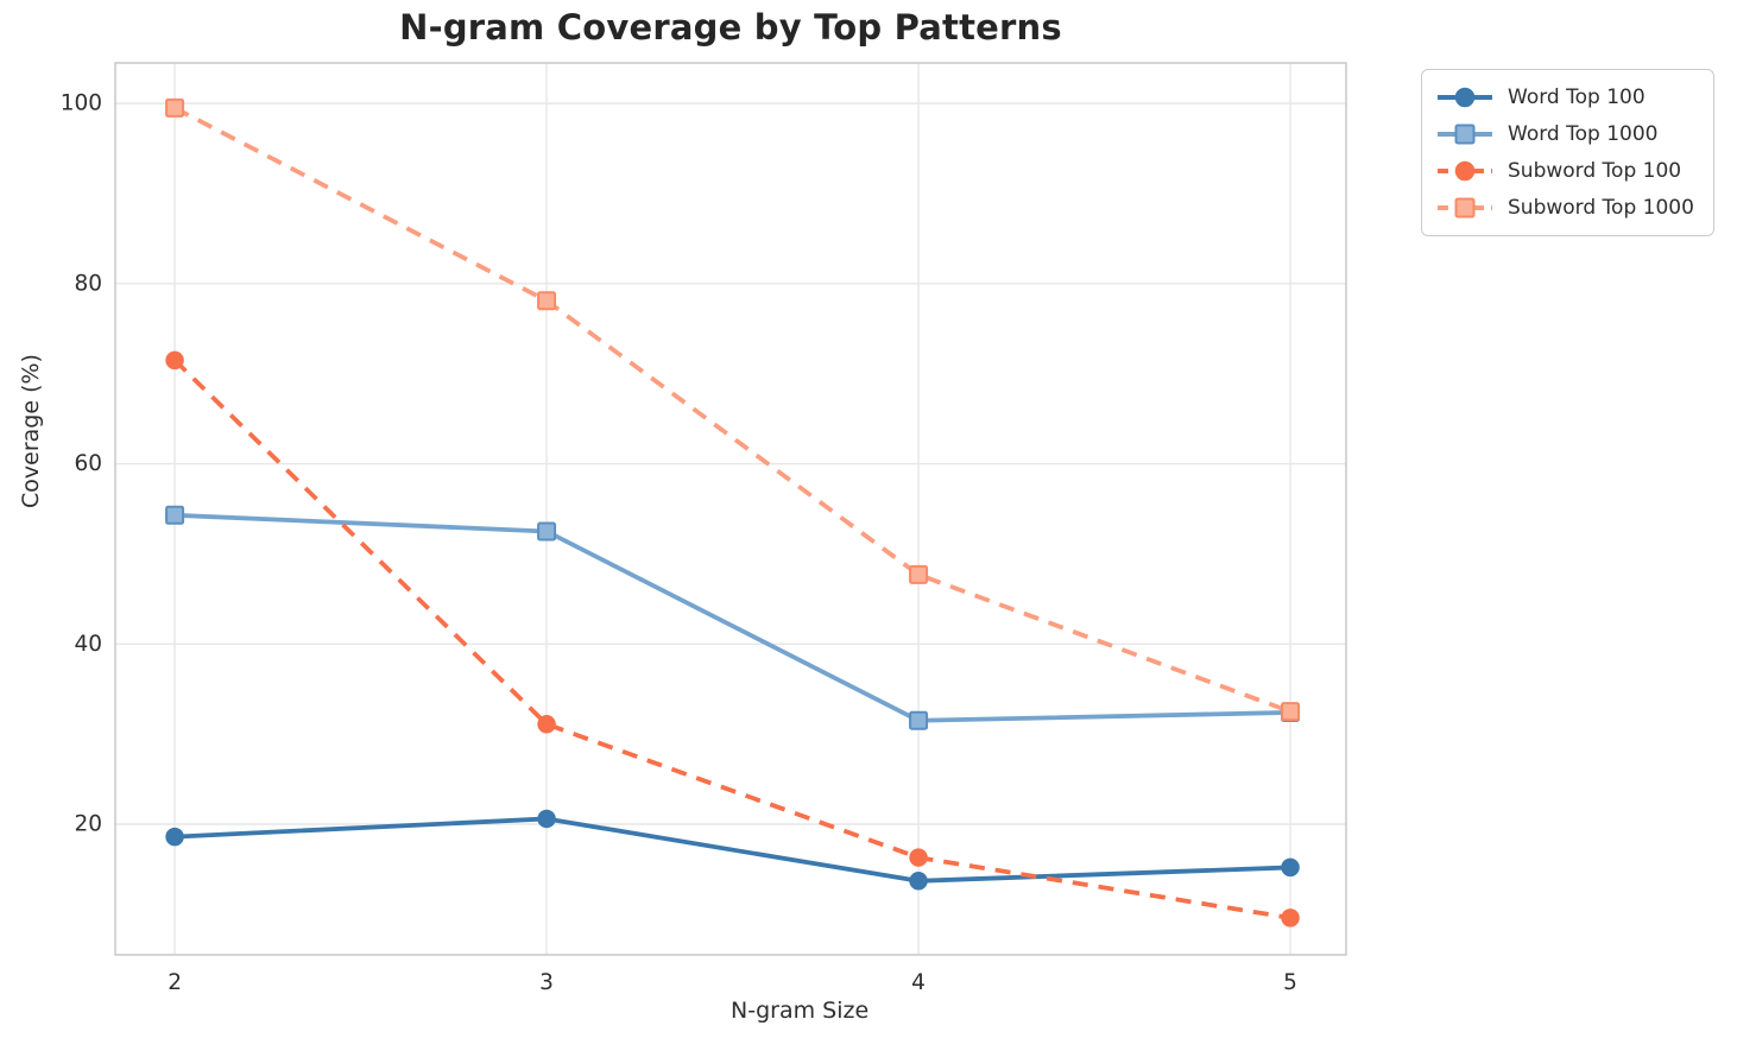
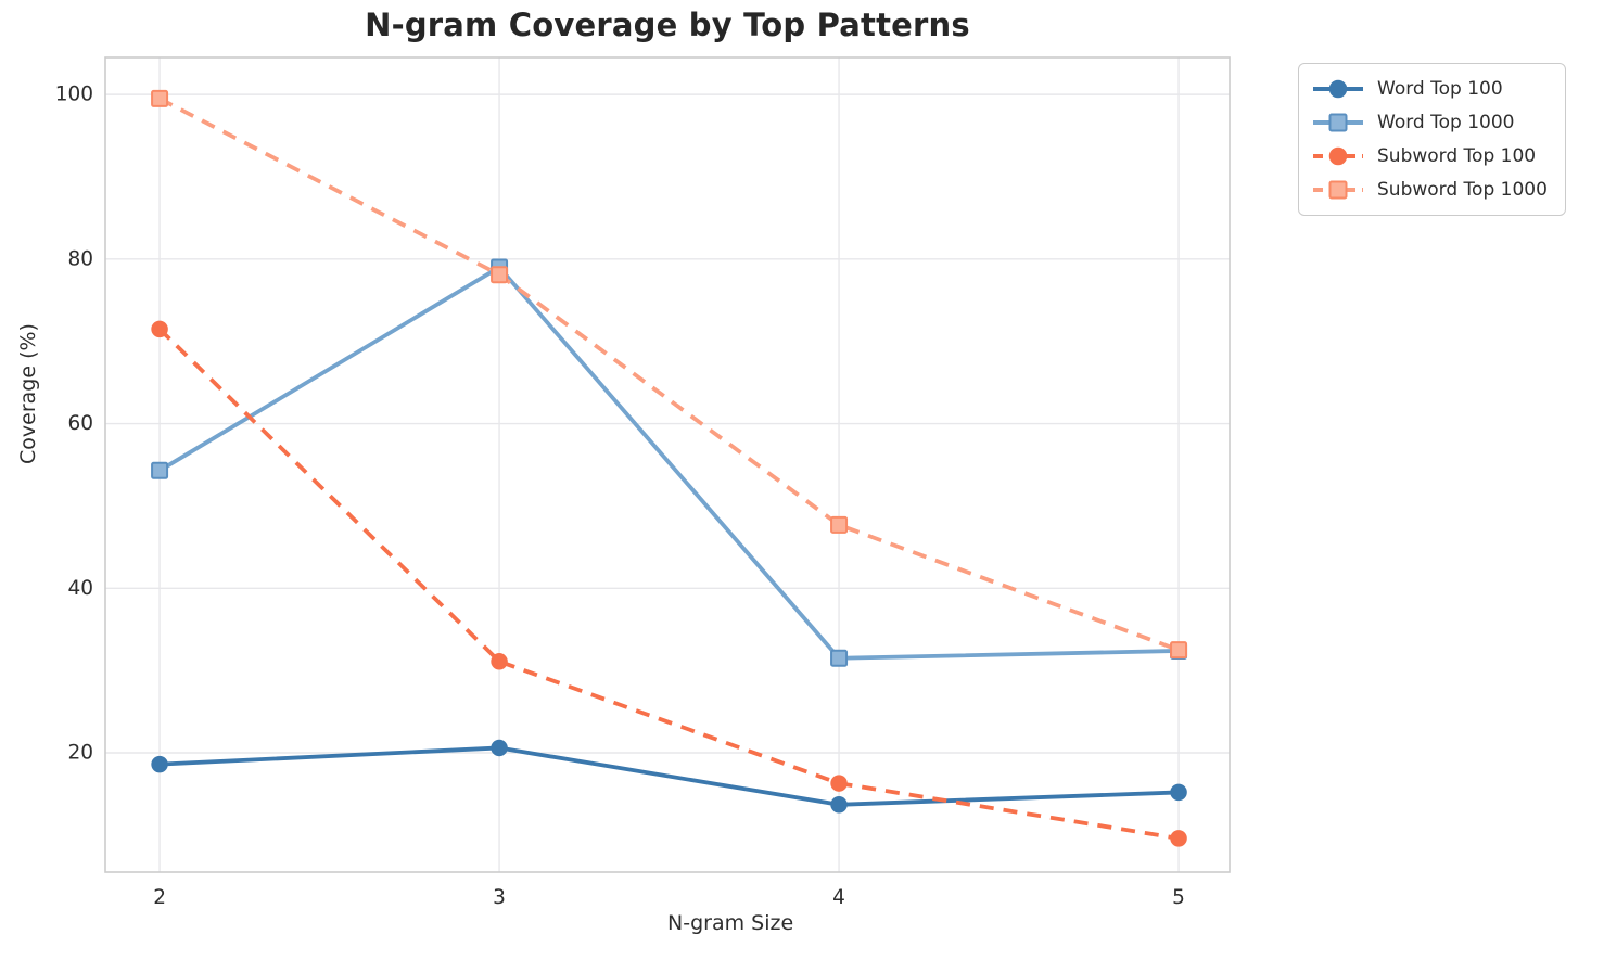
Word Top 1000/3: 52 -> 79
